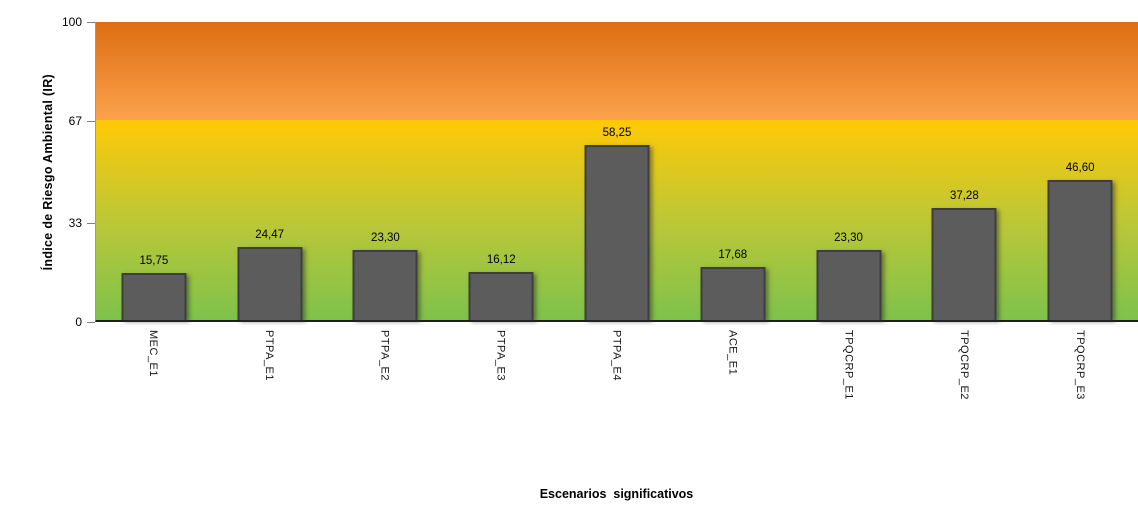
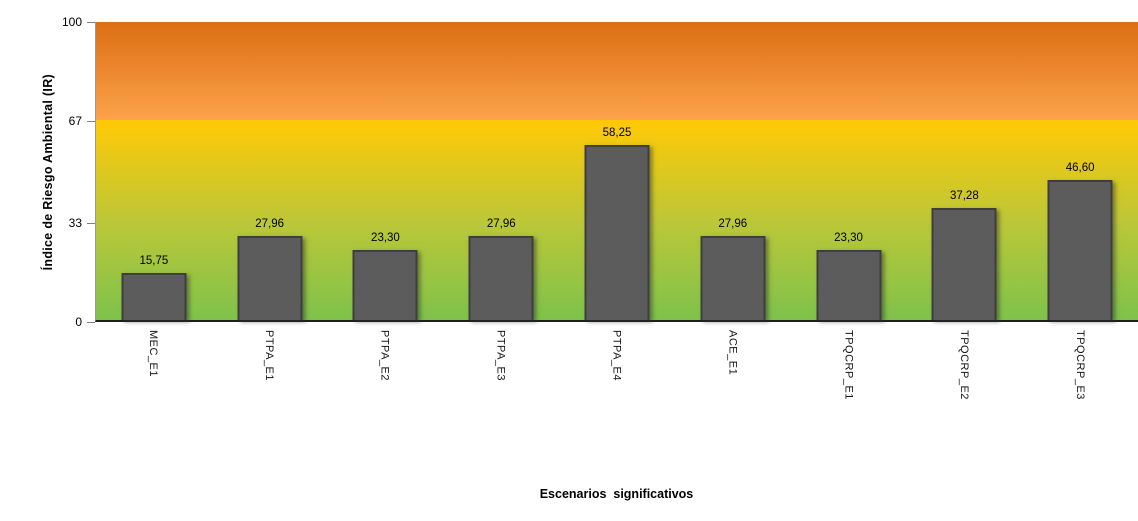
PTPA_E1: 24,47 -> 27,96
PTPA_E3: 16,12 -> 27,96
ACE_E1: 17,68 -> 27,96
